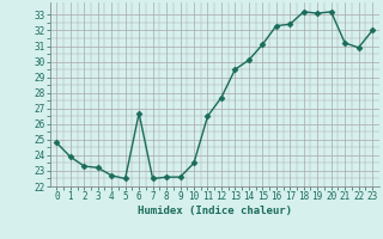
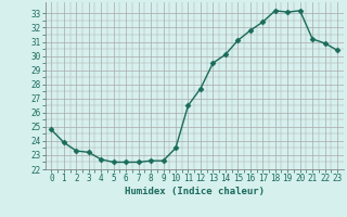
6: 26.7 -> 22.5
16: 32.3 -> 31.8
23: 32.0 -> 30.4
